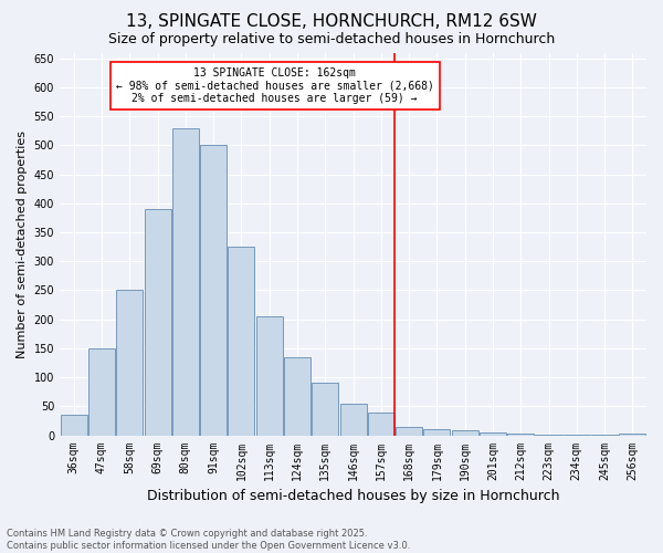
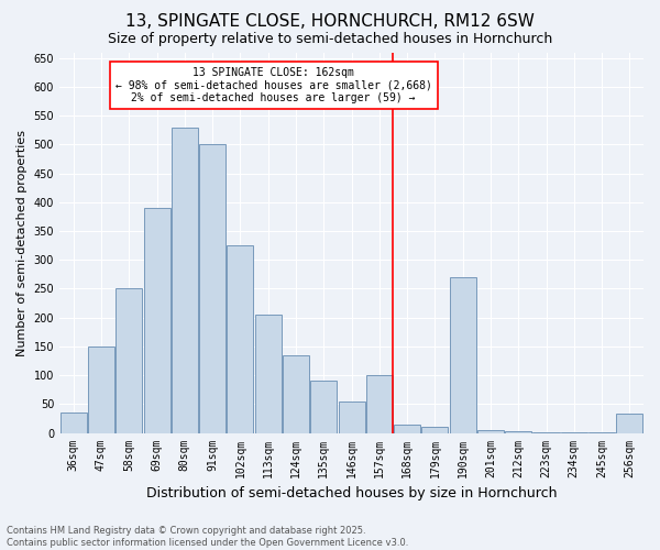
157sqm: 40 -> 100
190sqm: 8 -> 270
256sqm: 3 -> 34
